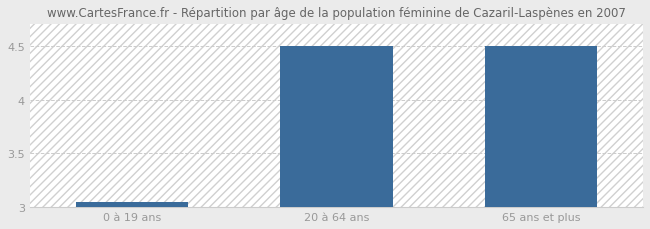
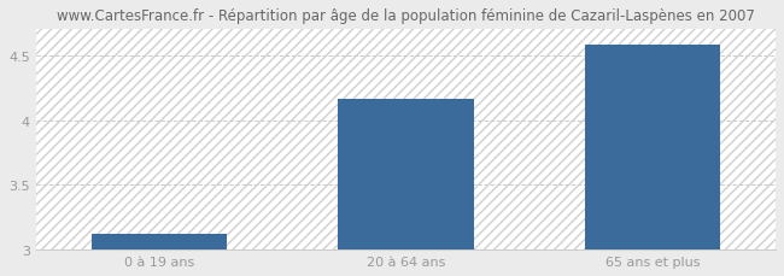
0 à 19 ans: 3.05 -> 3.12
20 à 64 ans: 4.50 -> 4.16
65 ans et plus: 4.50 -> 4.58
